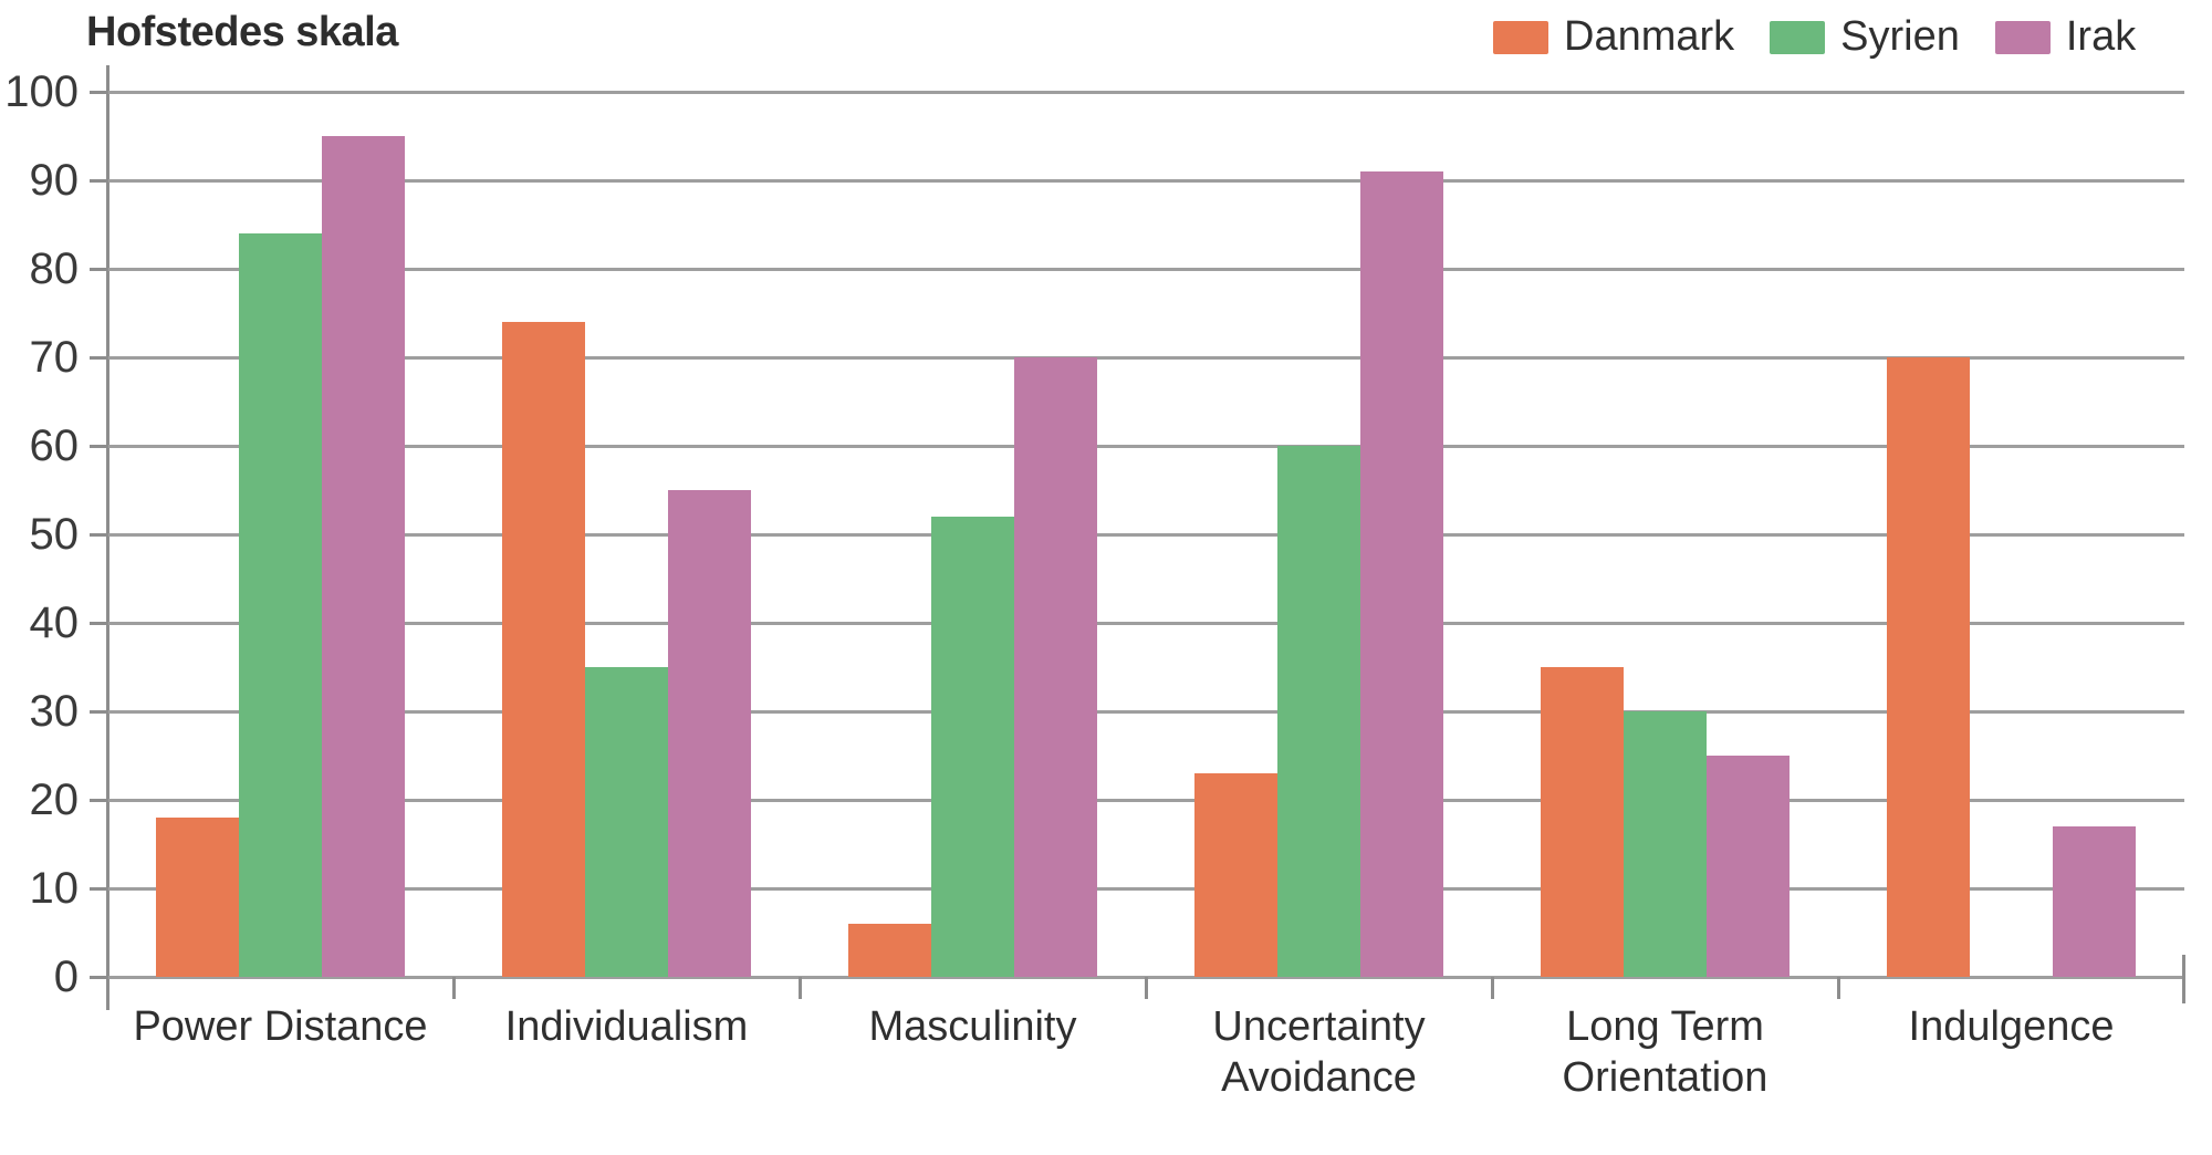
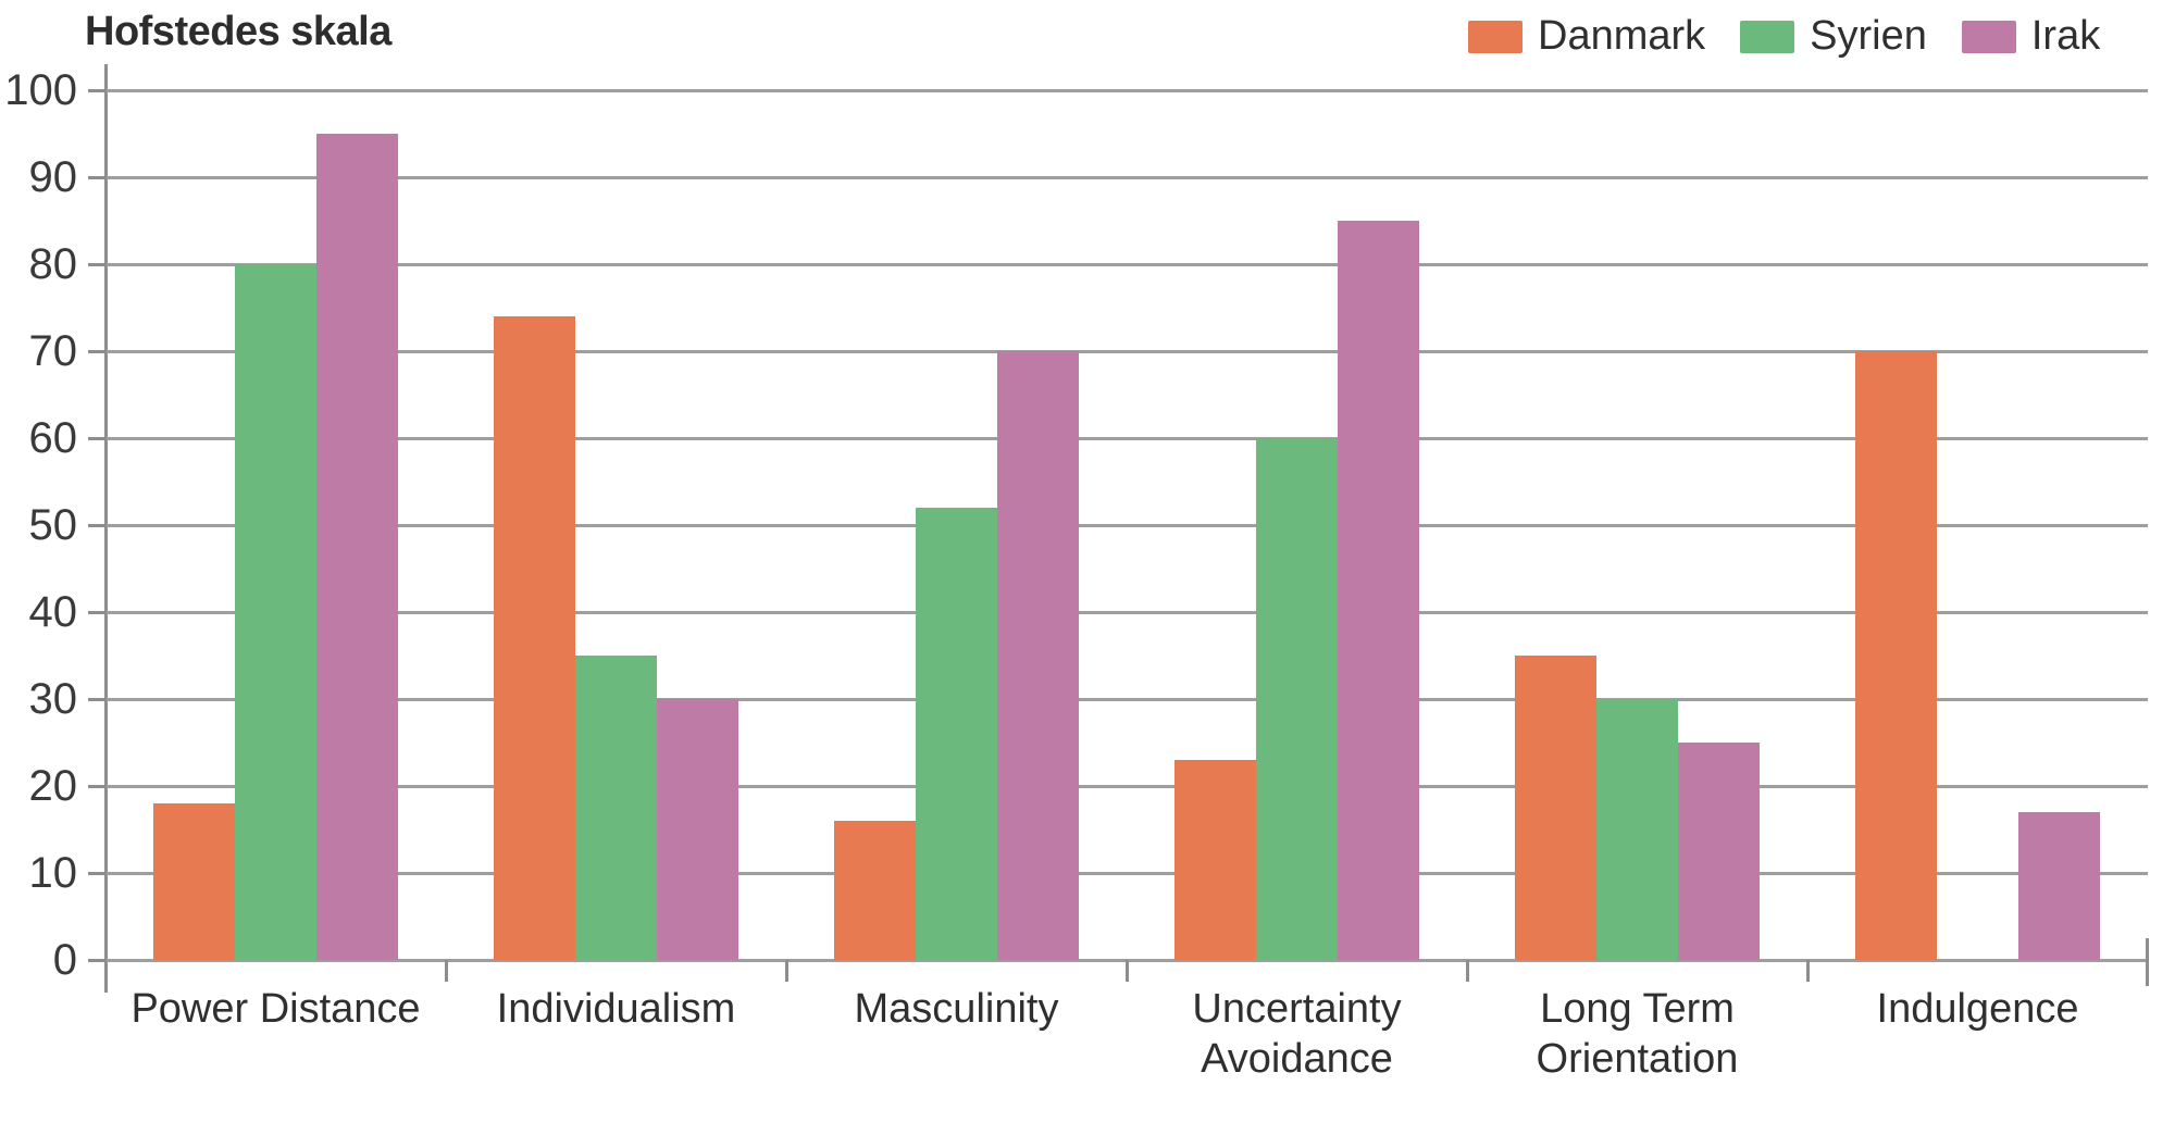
Syrien/Power Distance: 84 -> 80
Irak/Individualism: 55 -> 30
Danmark/Masculinity: 6 -> 16
Irak/Uncertainty Avoidance: 91 -> 85
